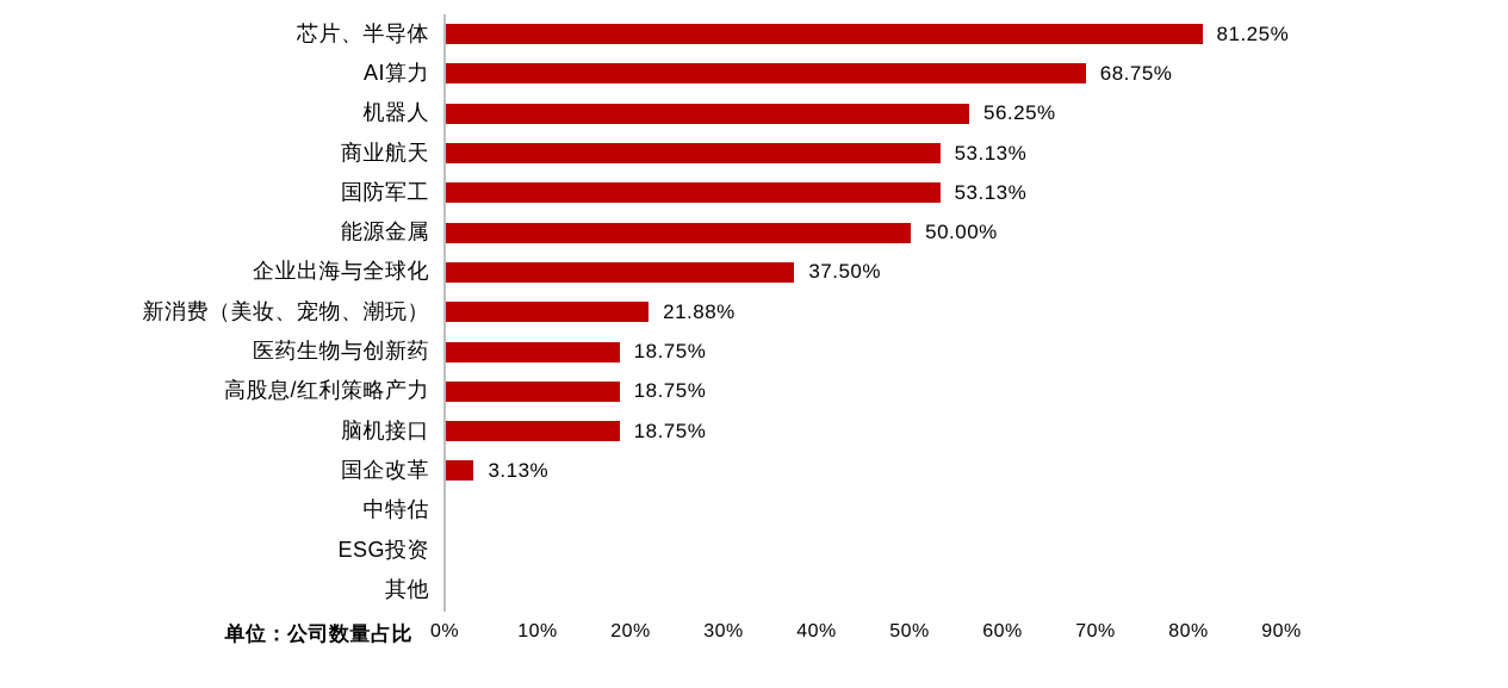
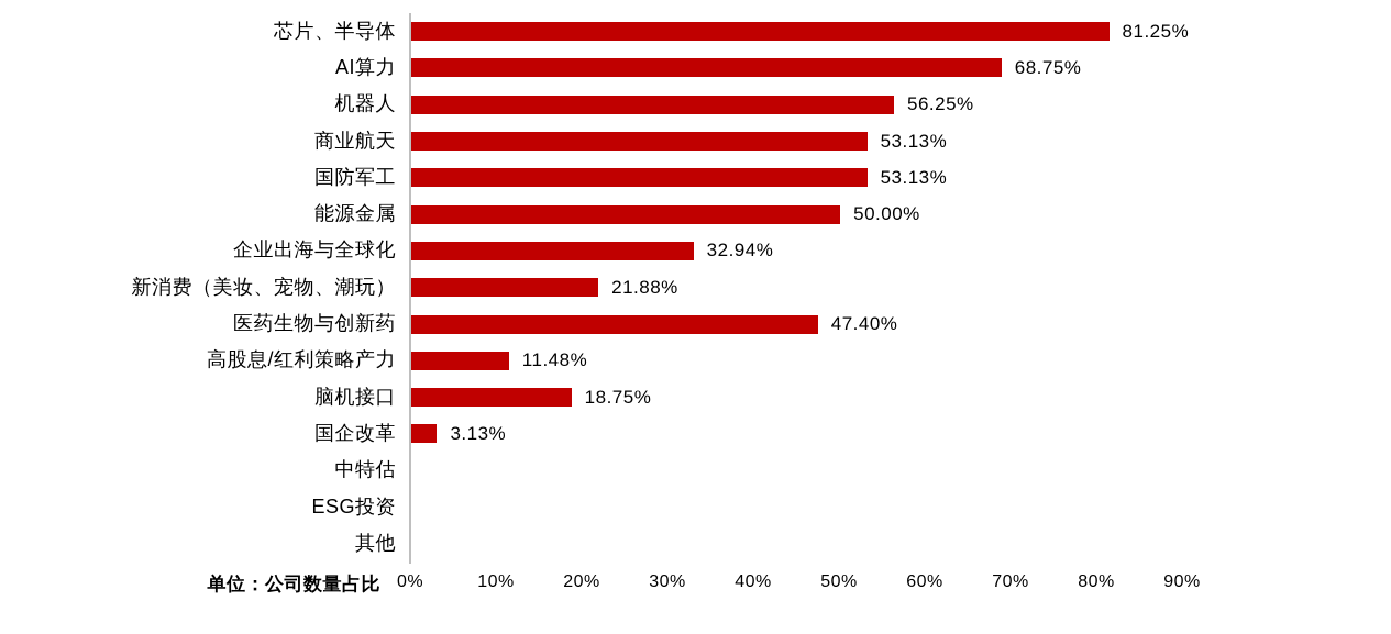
企业出海与全球化: 37.50% -> 32.94%
医药生物与创新药: 18.75% -> 47.40%
高股息/红利策略产力: 18.75% -> 11.48%
